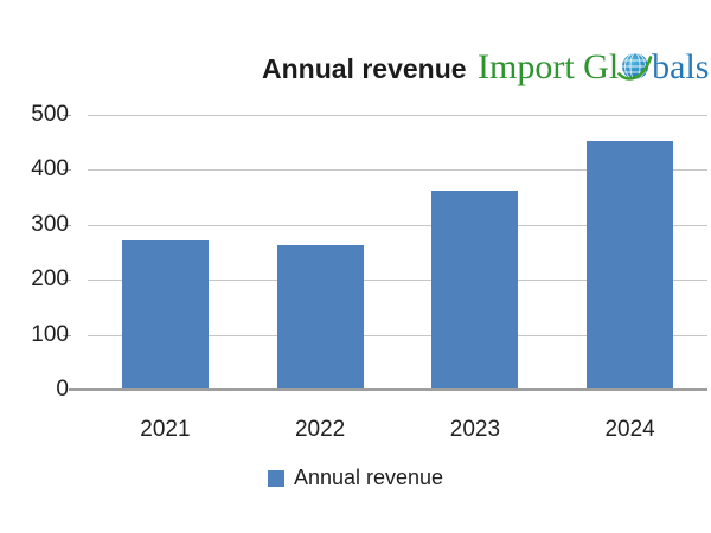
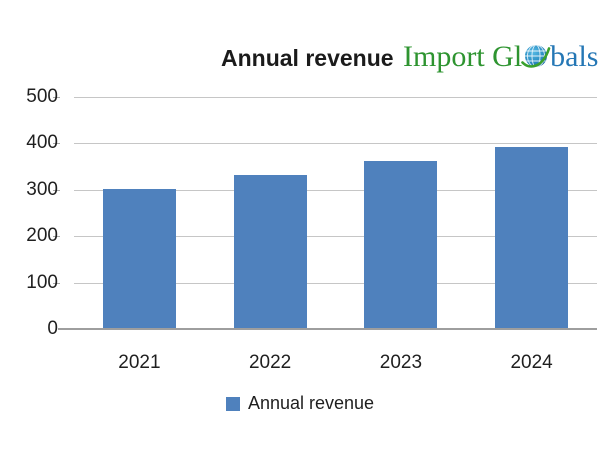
2021: 270 -> 300
2022: 260 -> 330
2024: 450 -> 390
